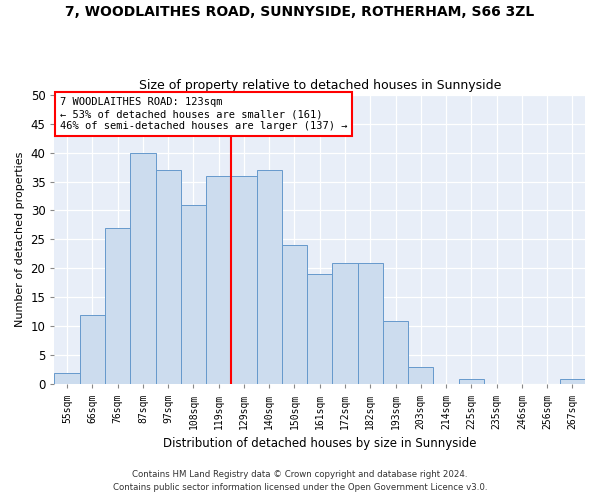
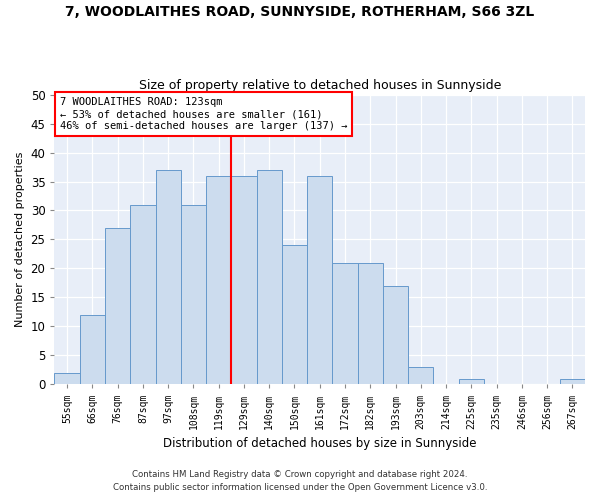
87sqm: 40 -> 31
161sqm: 19 -> 36
193sqm: 11 -> 17
